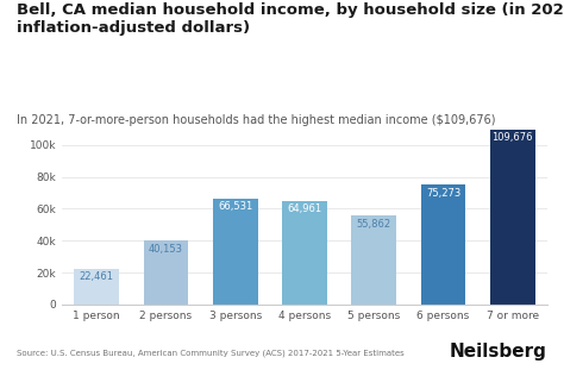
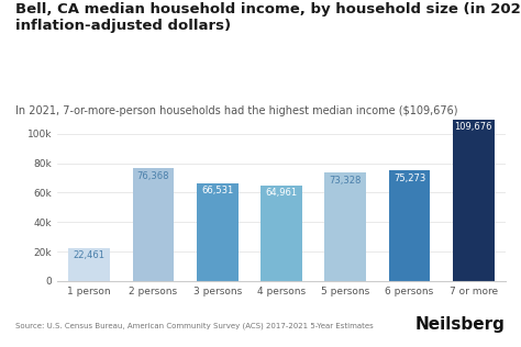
2 persons: 40,153 -> 76,368
5 persons: 55,862 -> 73,328
